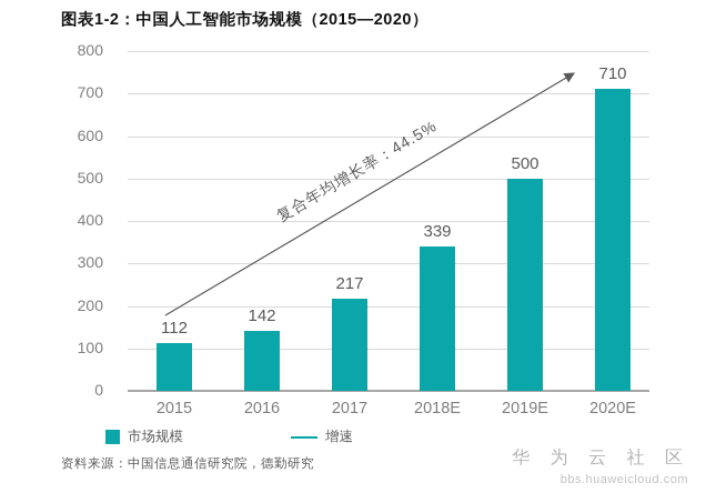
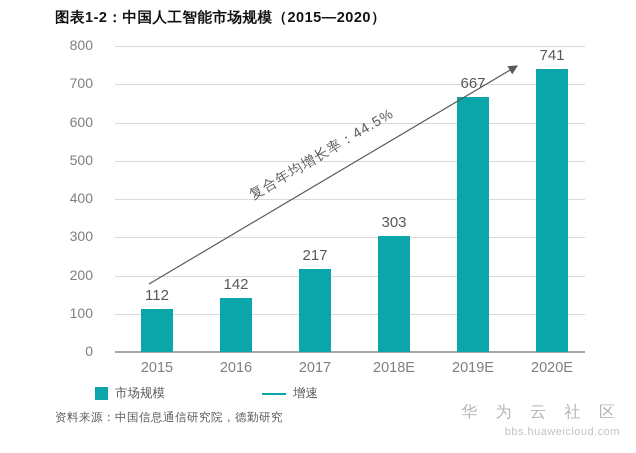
2018E: 339 -> 303
2019E: 500 -> 667
2020E: 710 -> 741
